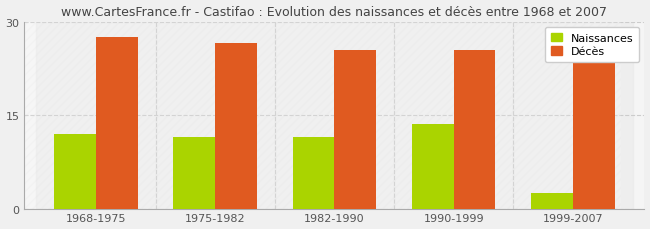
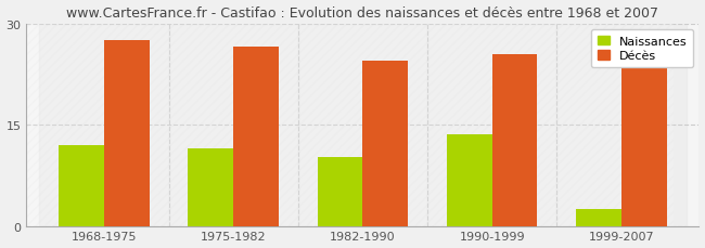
Naissances/1982-1990: 11.5 -> 10.2
Décès/1982-1990: 25.5 -> 24.4
